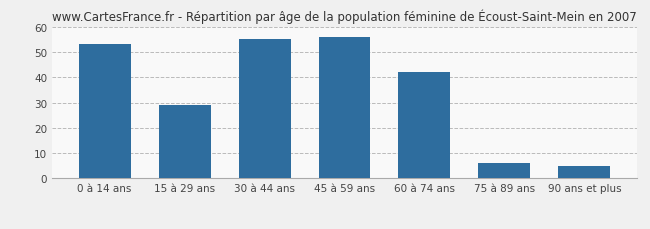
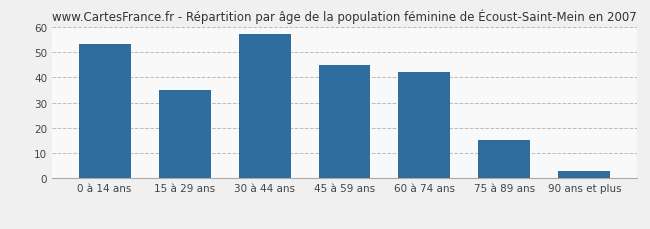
15 à 29 ans: 29 -> 35
30 à 44 ans: 55 -> 57
45 à 59 ans: 56 -> 45
75 à 89 ans: 6 -> 15
90 ans et plus: 5 -> 3
